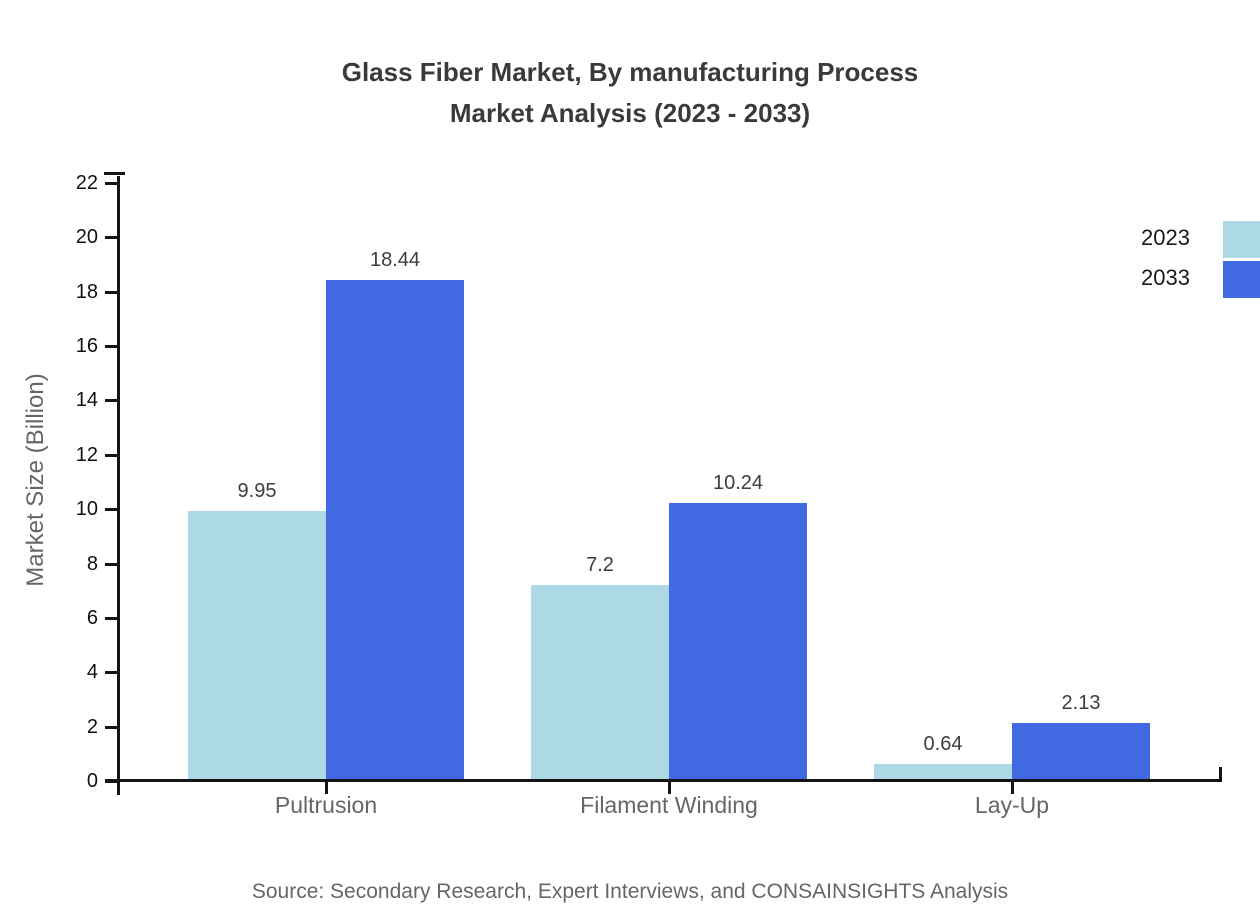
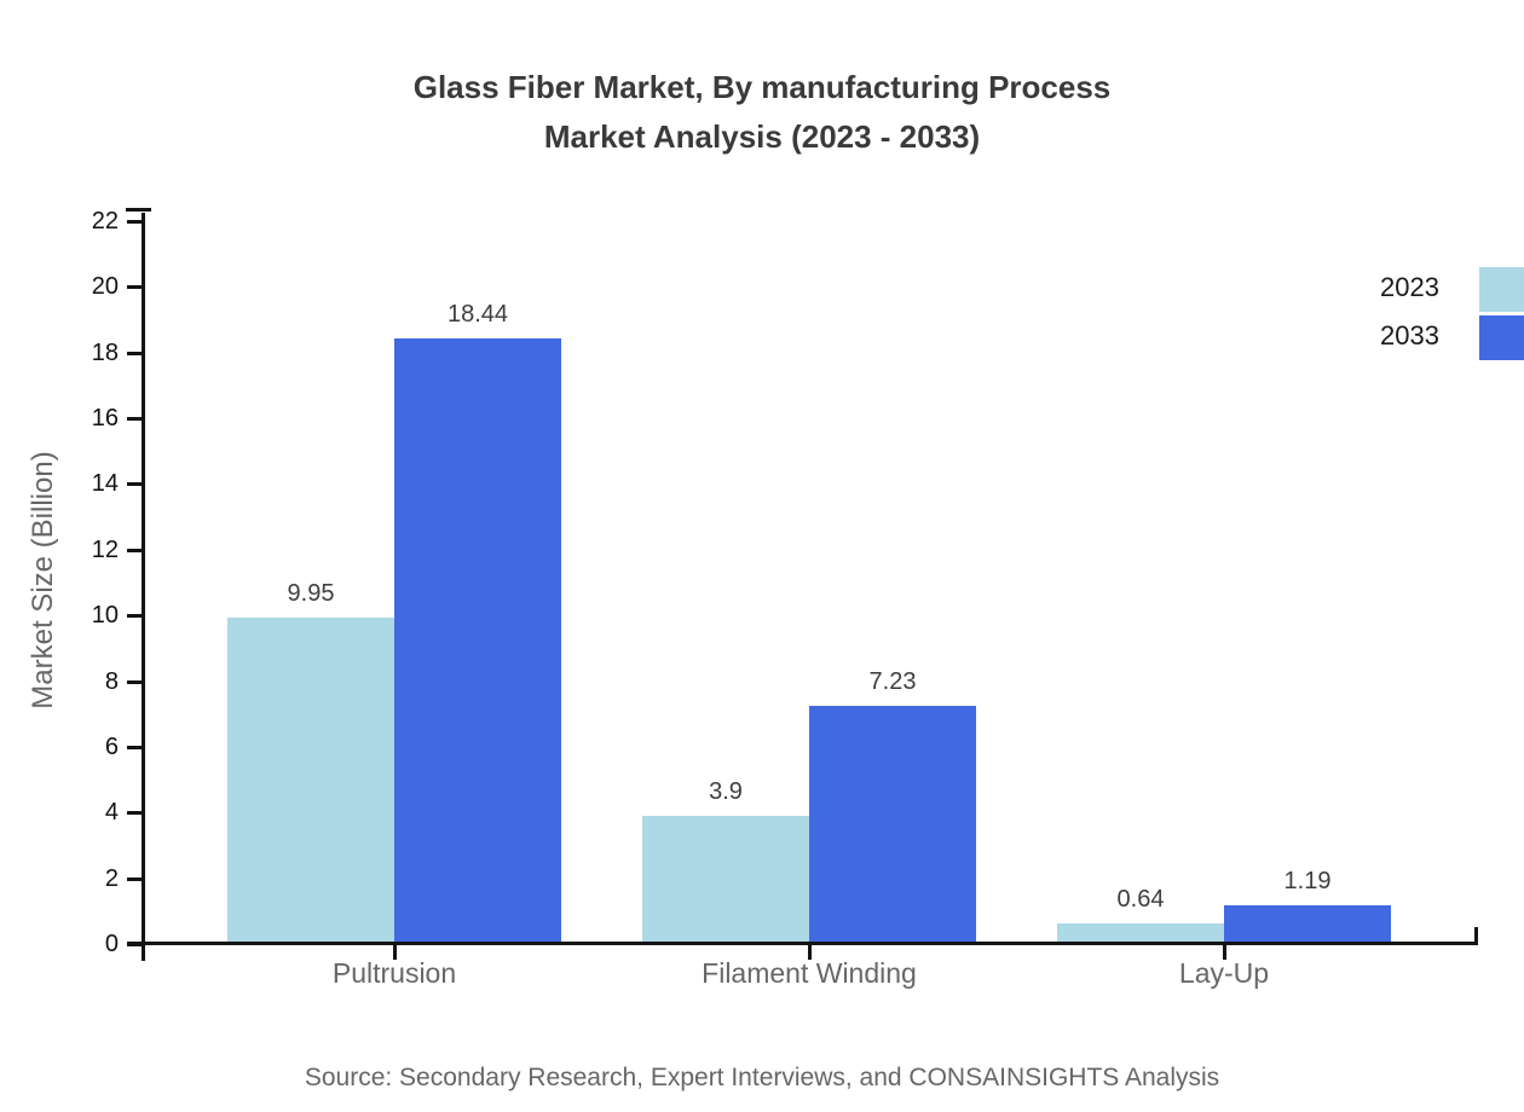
2023/Filament Winding: 7.2 -> 3.9
2033/Filament Winding: 10.24 -> 7.23
2033/Lay-Up: 2.13 -> 1.19
